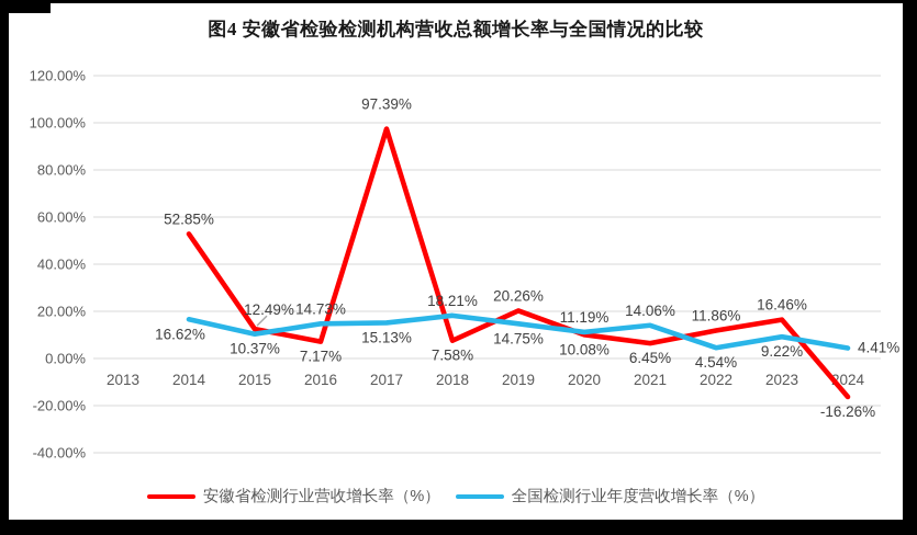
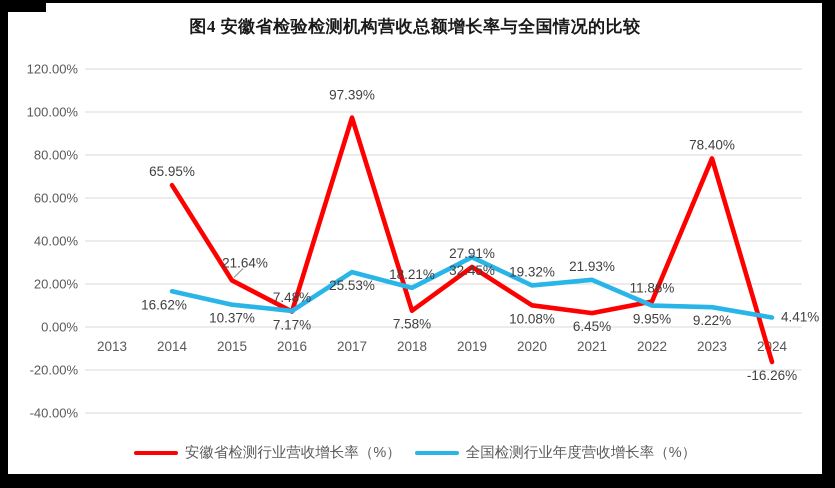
安徽省检测行业营收增长率（%）/2014: 52.85% -> 65.95%
安徽省检测行业营收增长率（%）/2015: 12.49% -> 21.64%
全国检测行业年度营收增长率（%）/2016: 14.73% -> 7.48%
全国检测行业年度营收增长率（%）/2017: 15.13% -> 25.53%
安徽省检测行业营收增长率（%）/2019: 20.26% -> 27.91%
全国检测行业年度营收增长率（%）/2019: 14.75% -> 32.45%
全国检测行业年度营收增长率（%）/2020: 11.19% -> 19.32%
全国检测行业年度营收增长率（%）/2021: 14.06% -> 21.93%
全国检测行业年度营收增长率（%）/2022: 4.54% -> 9.95%
安徽省检测行业营收增长率（%）/2023: 16.46% -> 78.40%
